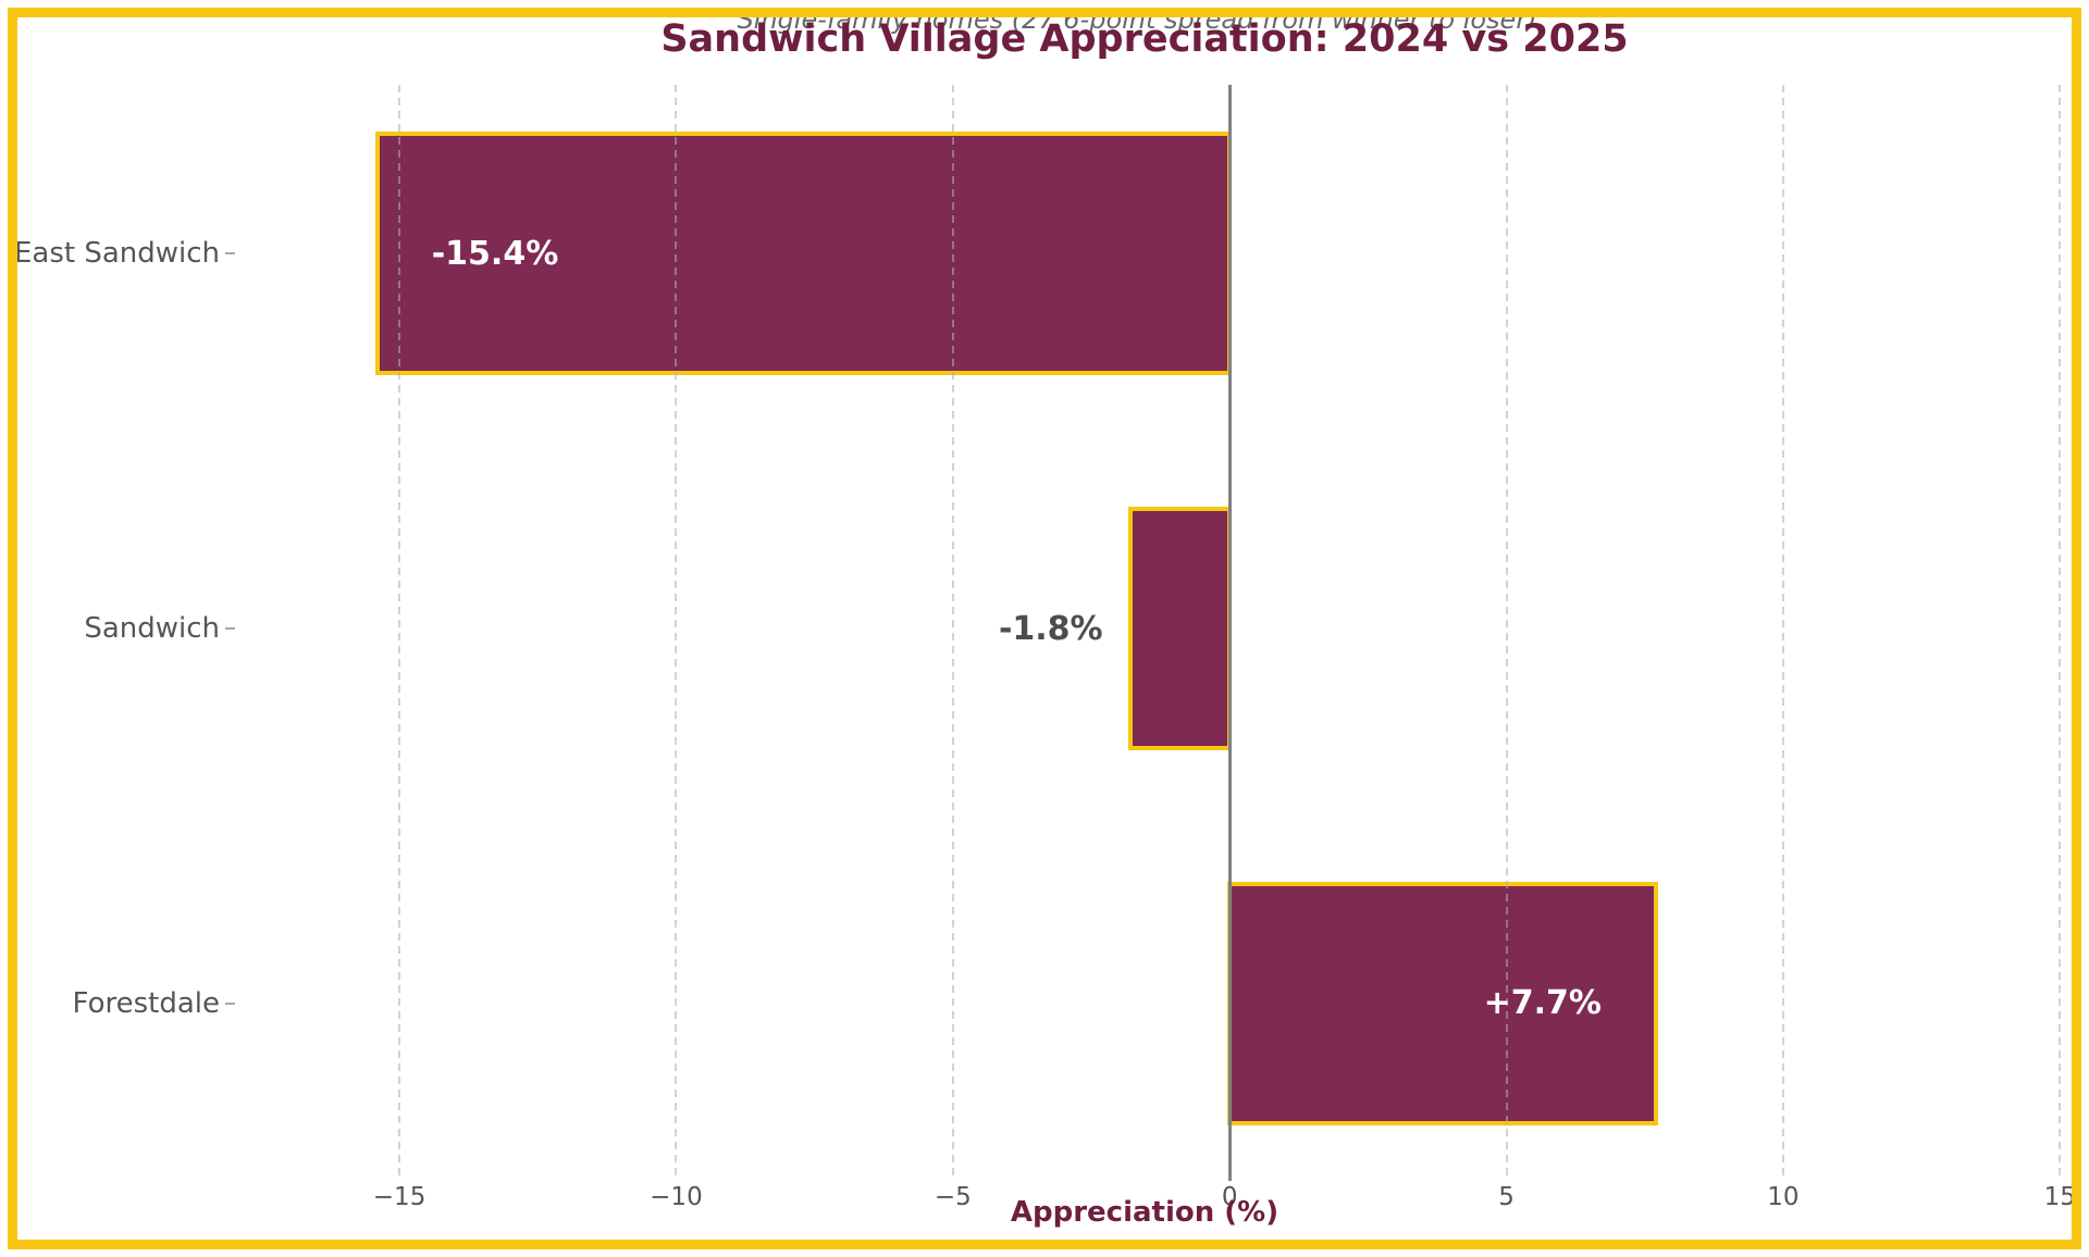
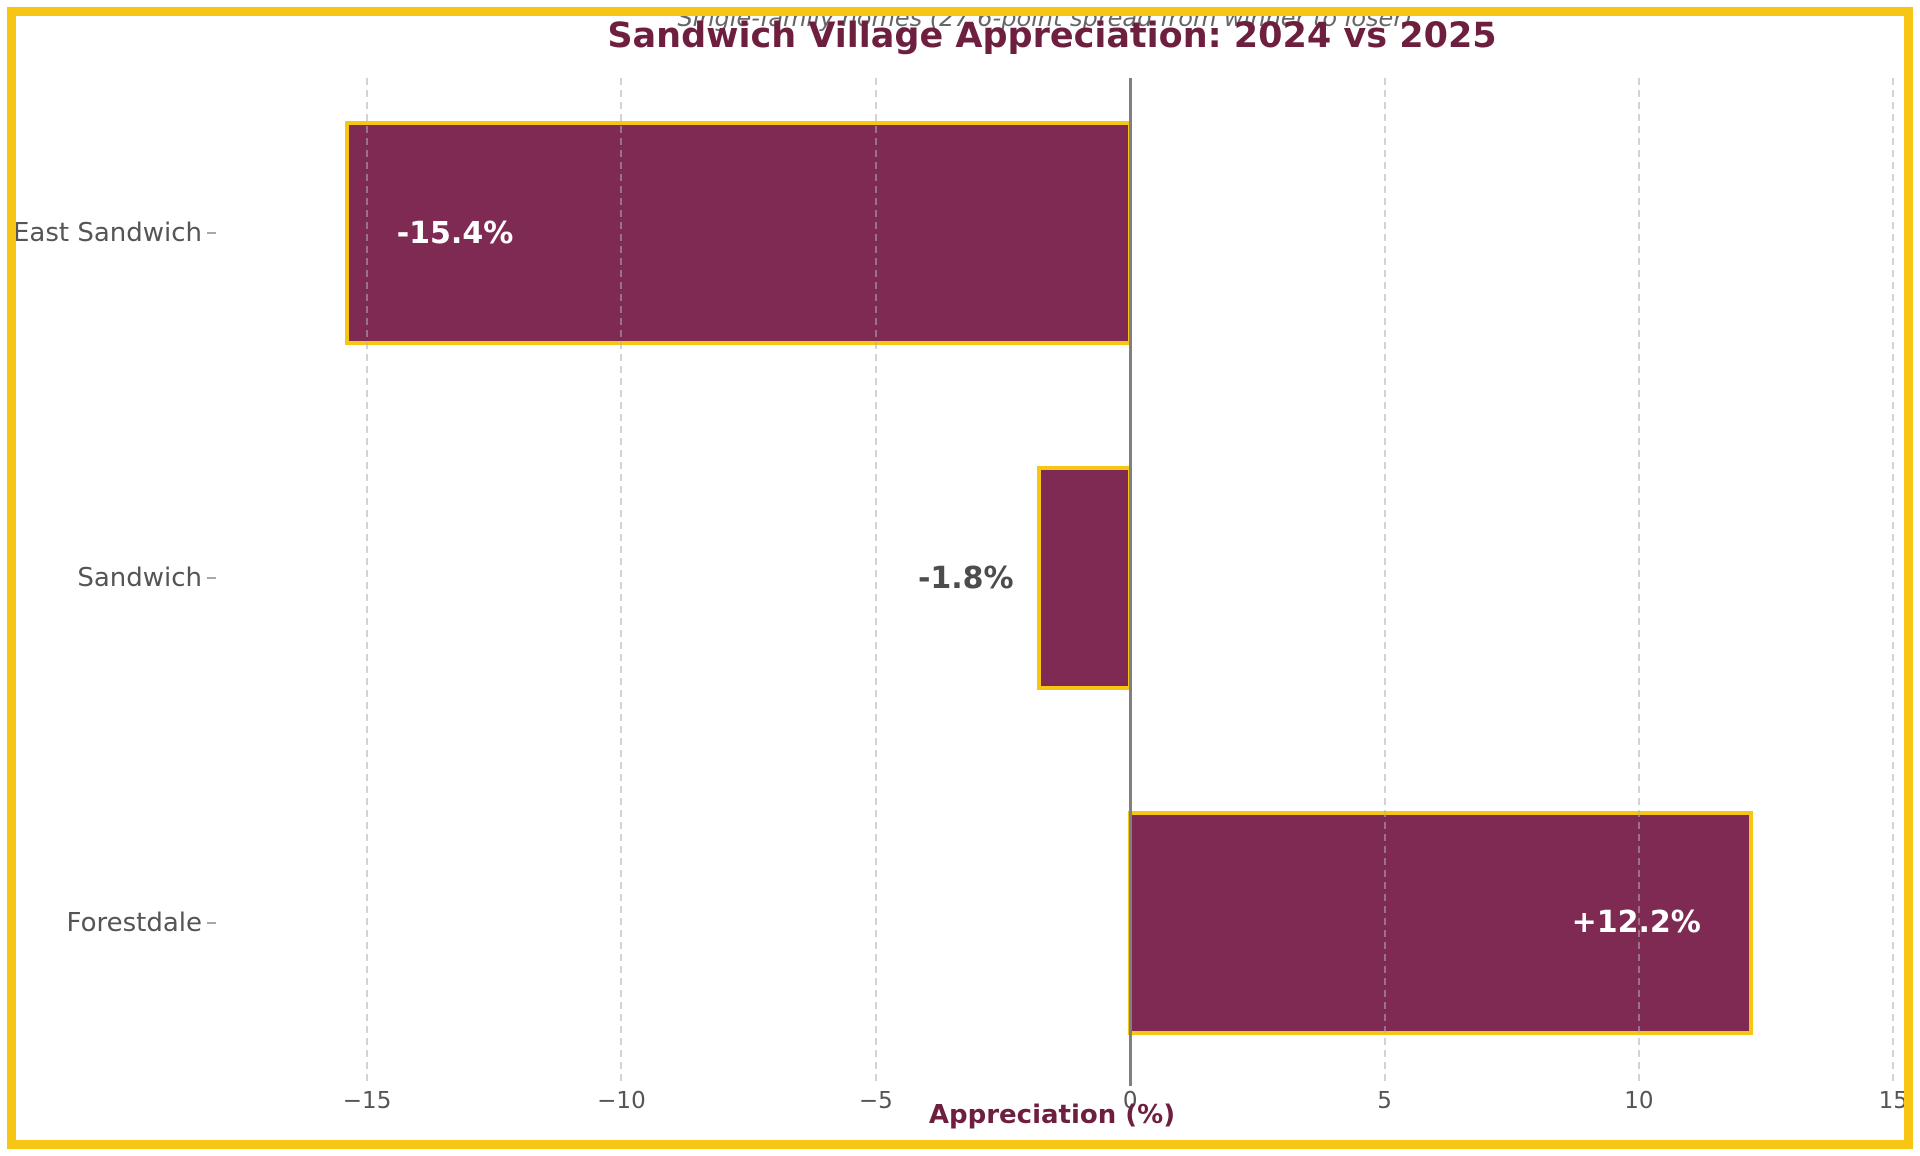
Forestdale: +7.7% -> +12.2%
